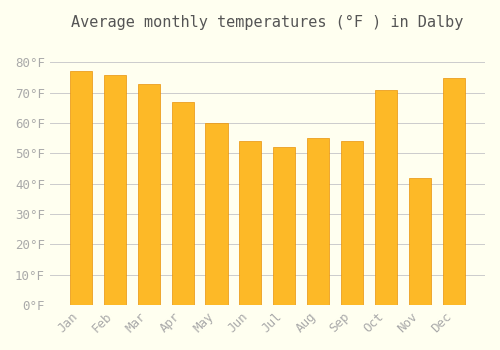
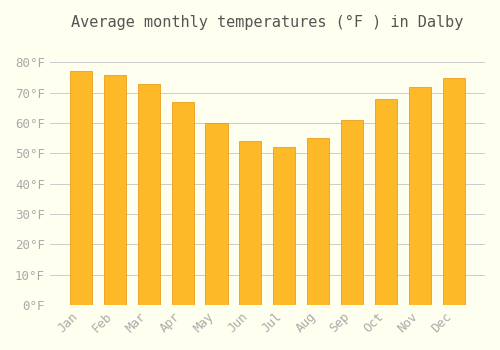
Sep: 54°F -> 61°F
Oct: 71°F -> 68°F
Nov: 42°F -> 72°F
